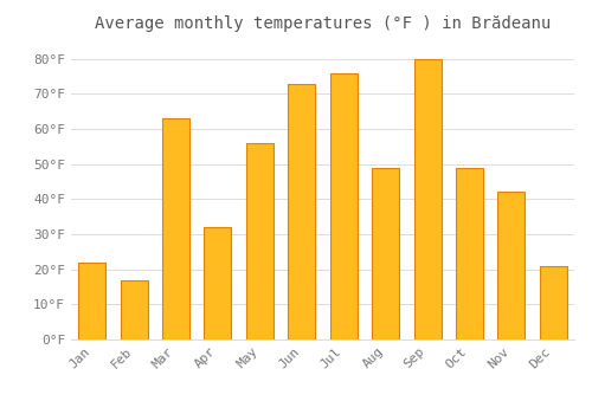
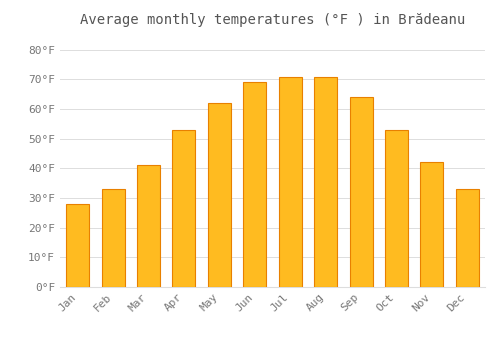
Jan: 22°F -> 28°F
Feb: 17°F -> 33°F
Mar: 63°F -> 41°F
Apr: 32°F -> 53°F
May: 56°F -> 62°F
Jun: 73°F -> 69°F
Jul: 76°F -> 71°F
Aug: 49°F -> 71°F
Sep: 80°F -> 64°F
Oct: 49°F -> 53°F
Dec: 21°F -> 33°F
